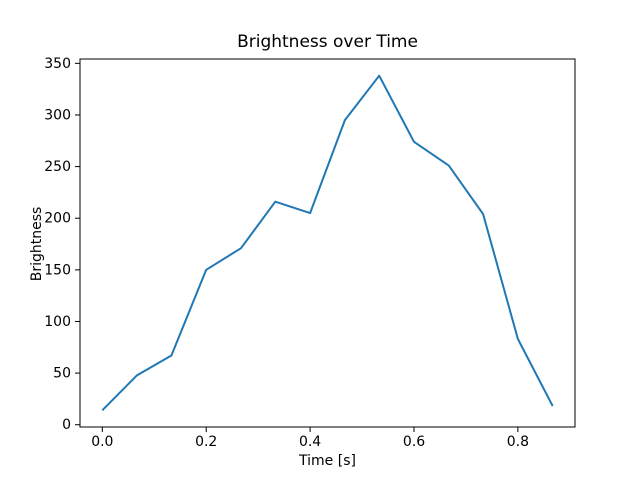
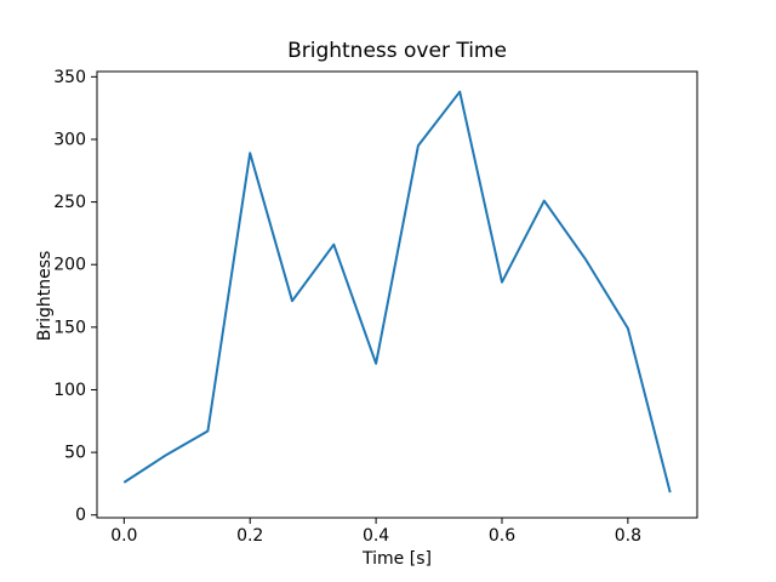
0.0: 14 -> 26
0.2: 150 -> 289
0.4: 205 -> 121
0.6: 274 -> 186
0.8: 83 -> 149
